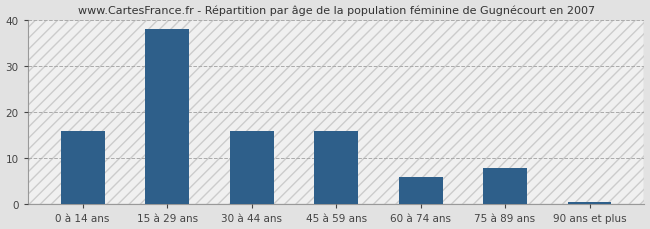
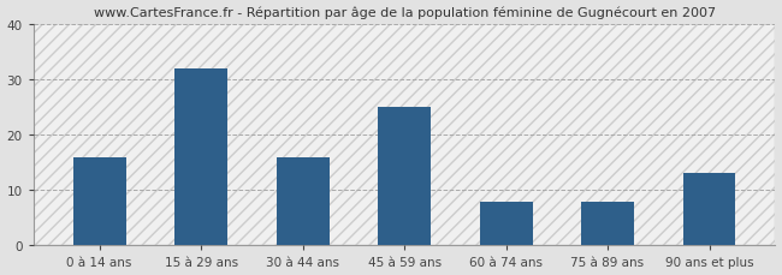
15 à 29 ans: 38.0 -> 32.0
45 à 59 ans: 16.0 -> 25.0
60 à 74 ans: 6.0 -> 8.0
90 ans et plus: 0.5 -> 13.0
